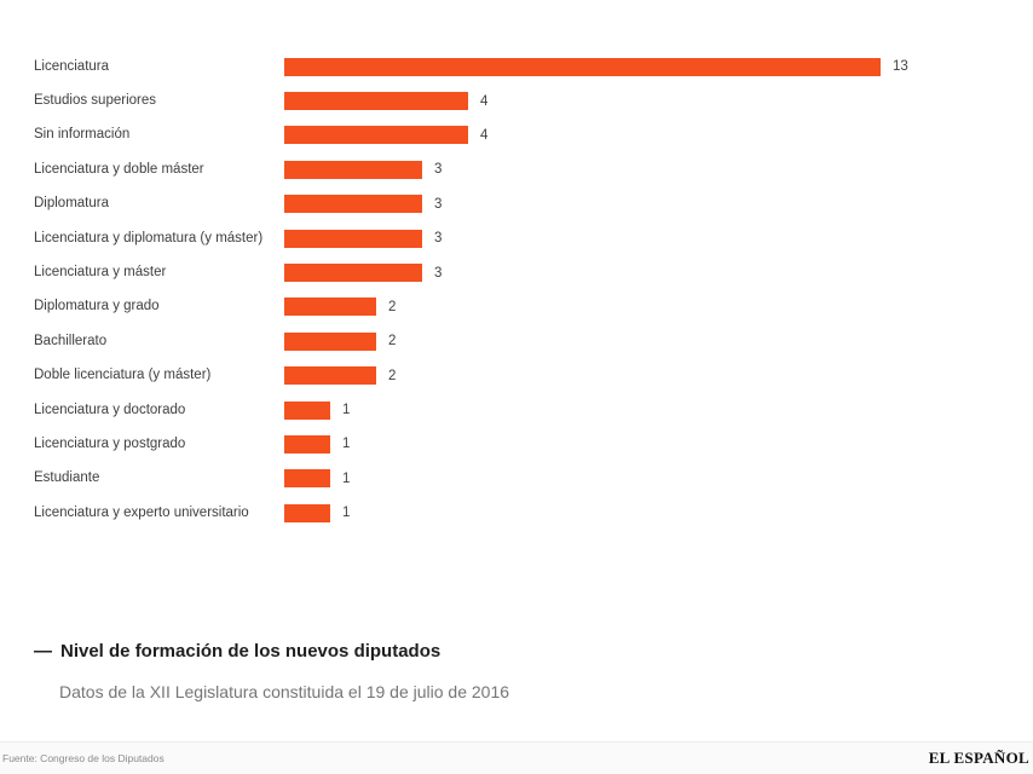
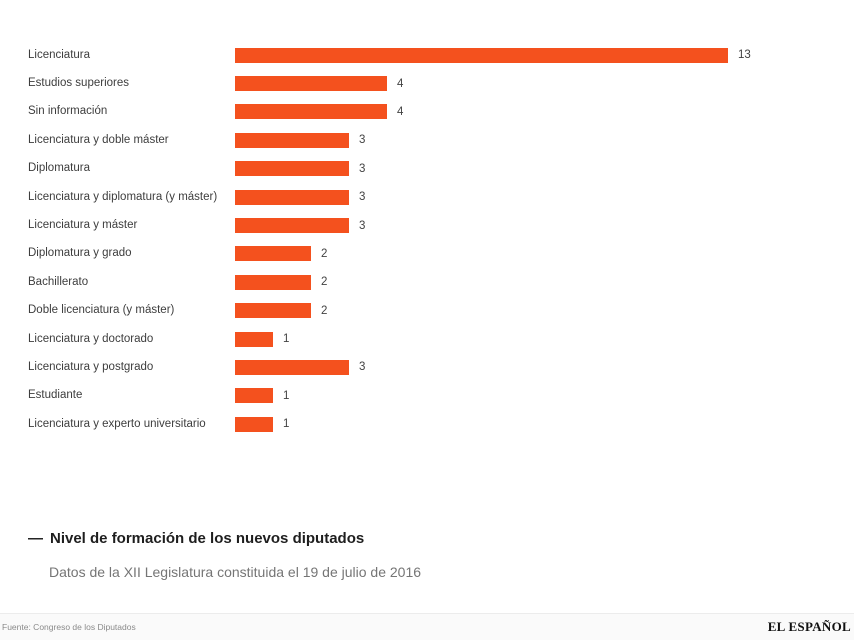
Licenciatura y postgrado: 1 -> 3
